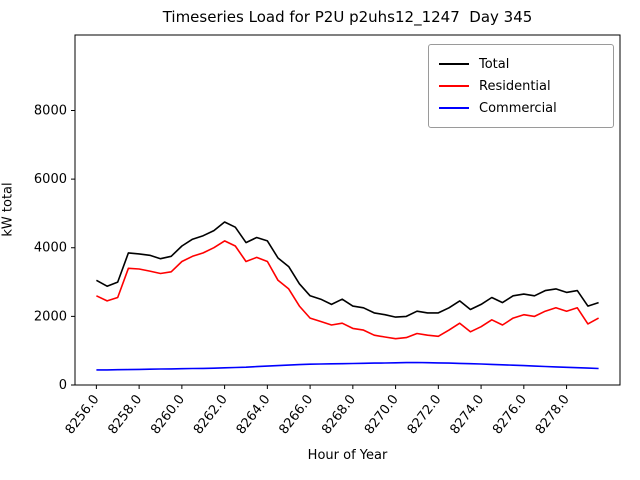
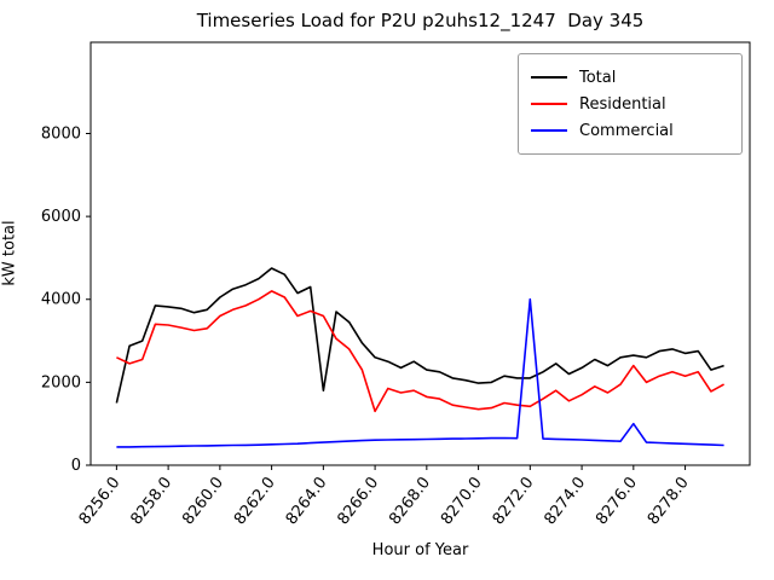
Total/8256.0: 3000 -> 1500
Total/8264.0: 4200 -> 1800
Residential/8266.0: 2000 -> 1300
Commercial/8272.0: 600 -> 4000
Residential/8276.0: 2000 -> 2400
Commercial/8276.0: 600 -> 1000
